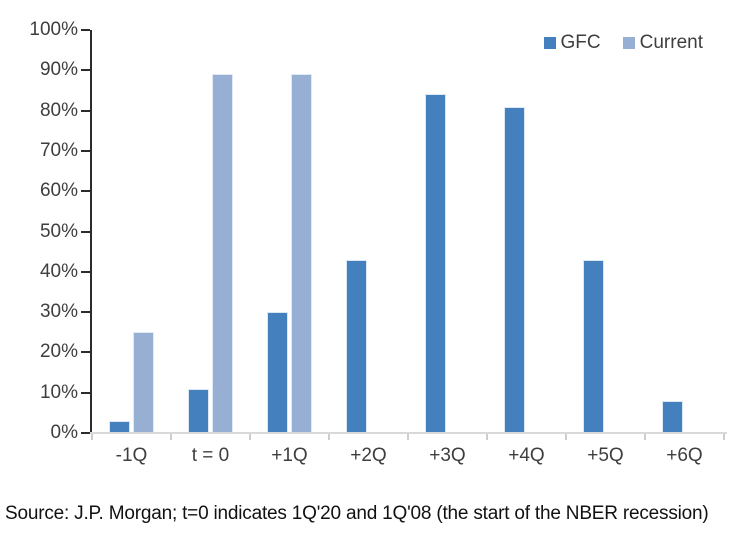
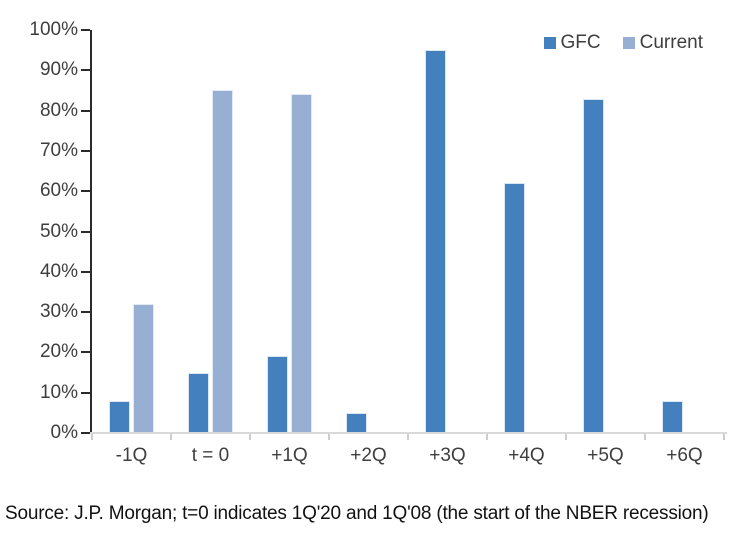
GFC/-1Q: 3% -> 8%
Current/-1Q: 25% -> 32%
GFC/t = 0: 11% -> 15%
Current/t = 0: 89% -> 85%
GFC/+1Q: 30% -> 19%
Current/+1Q: 89% -> 84%
GFC/+2Q: 43% -> 5%
GFC/+3Q: 84% -> 95%
GFC/+4Q: 81% -> 62%
GFC/+5Q: 43% -> 83%
